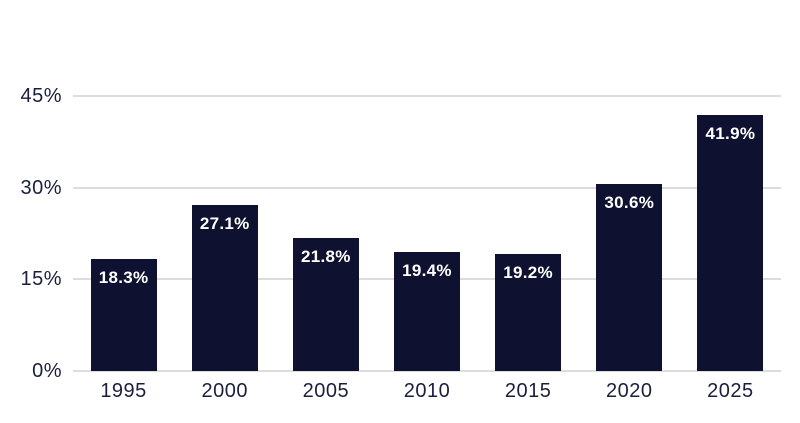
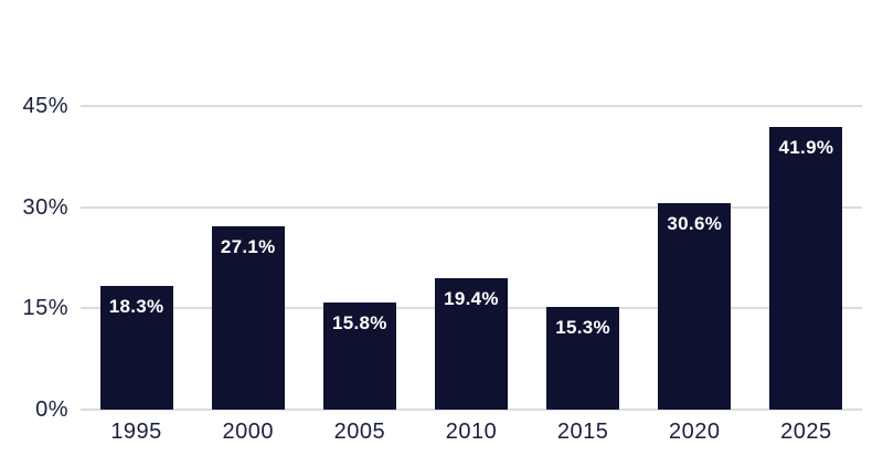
2005: 21.8% -> 15.8%
2015: 19.2% -> 15.3%
